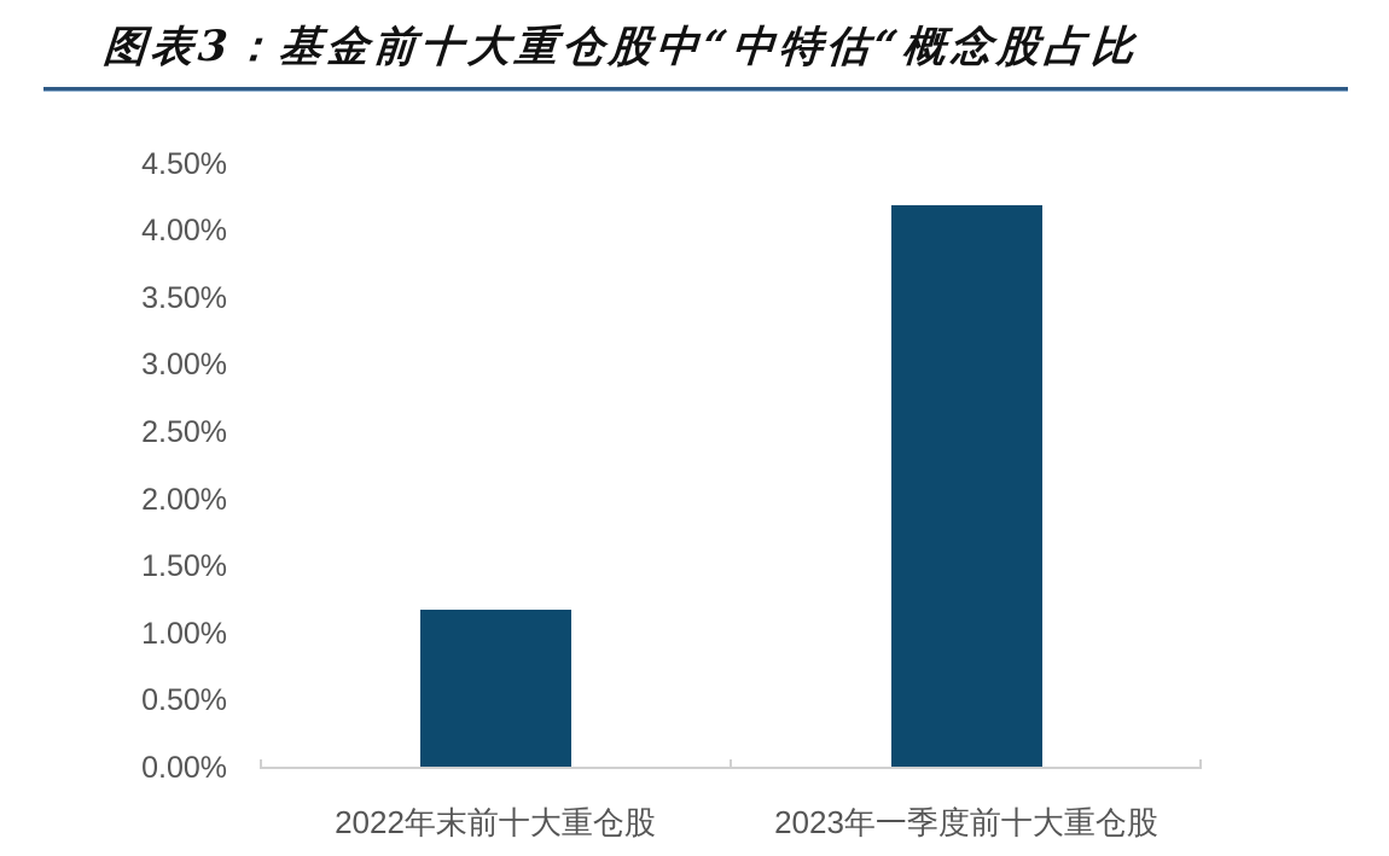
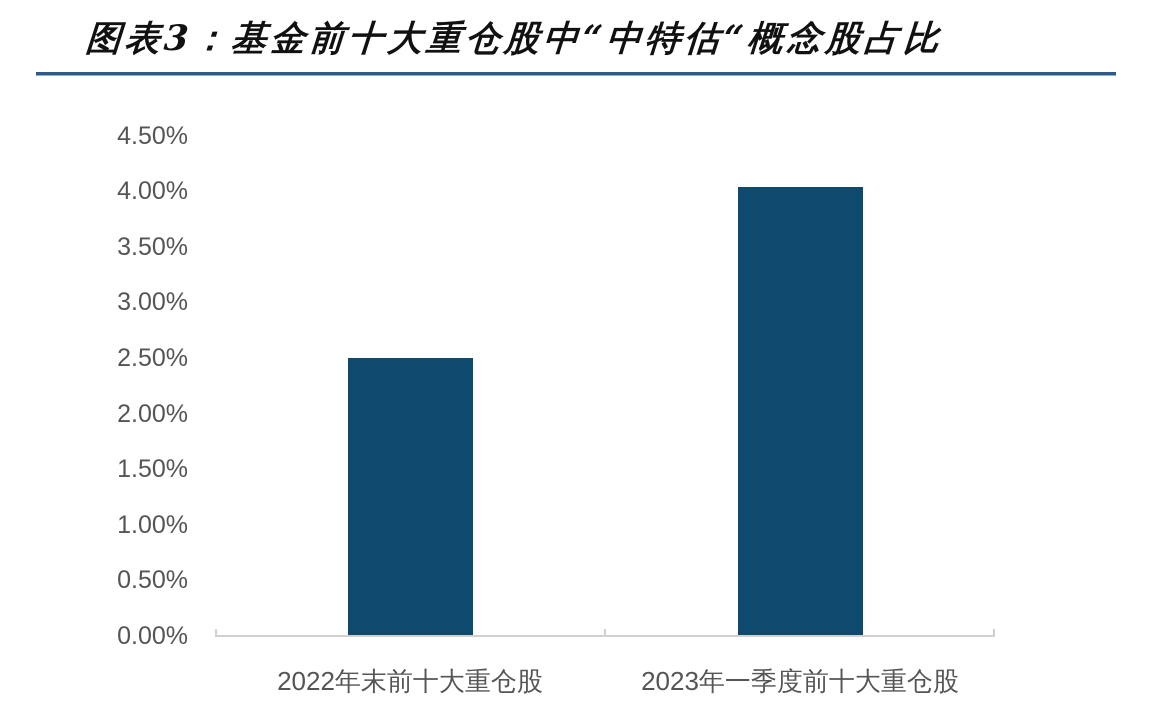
2022年末前十大重仓股: 1.18% -> 2.50%
2023年一季度前十大重仓股: 4.19% -> 4.03%
